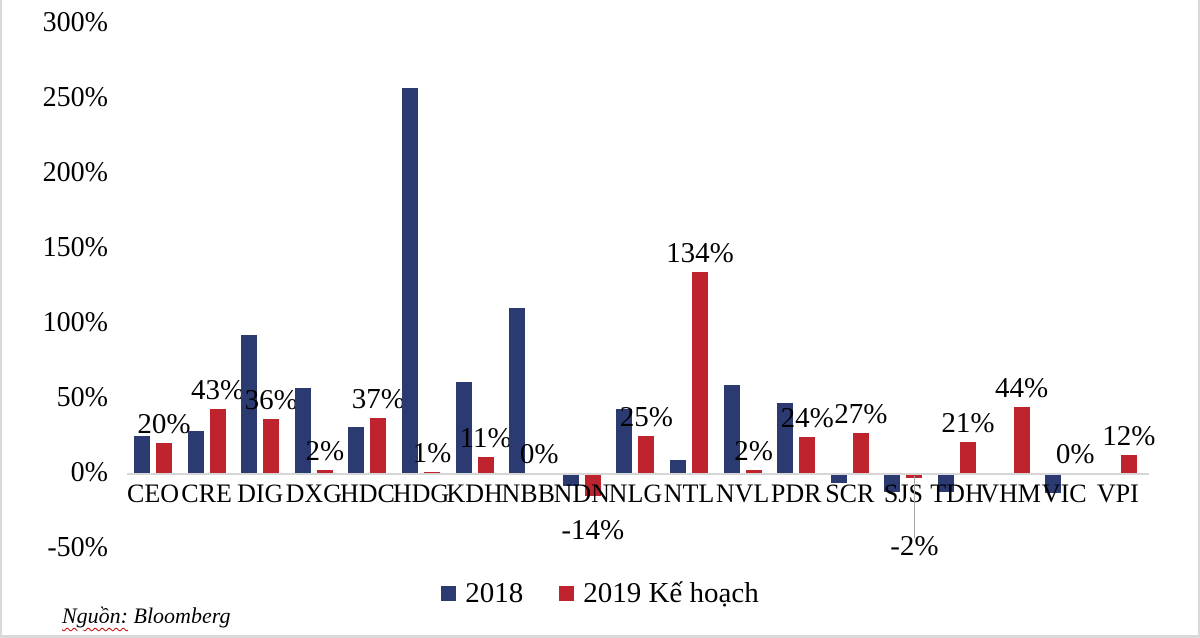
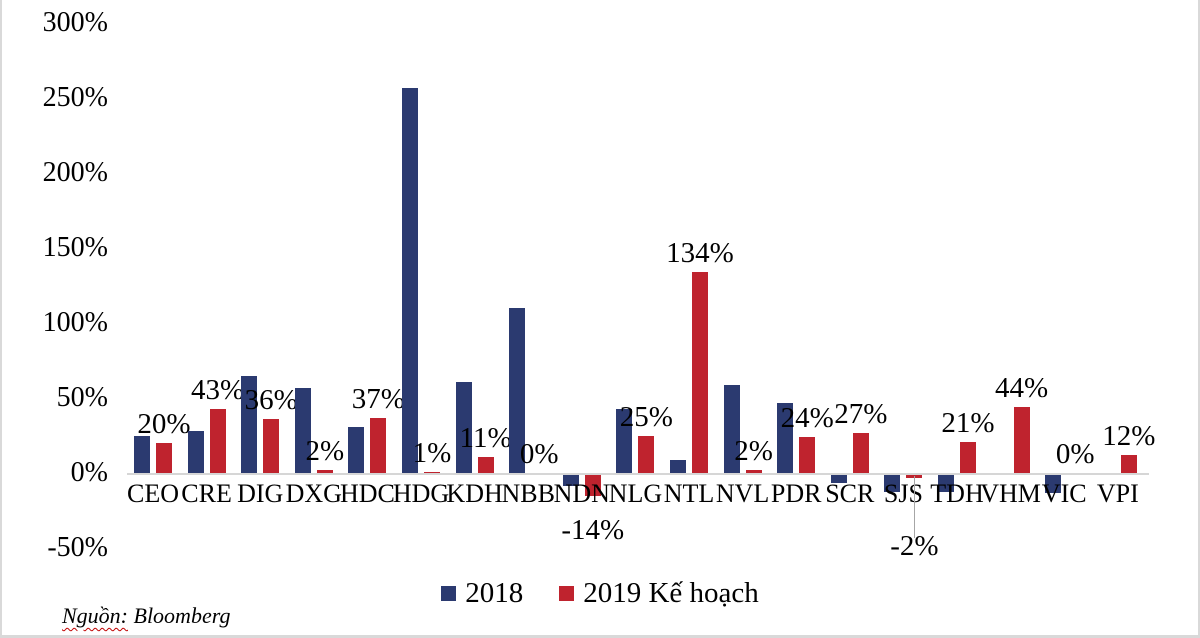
2018/DIG: 92% -> 65%
